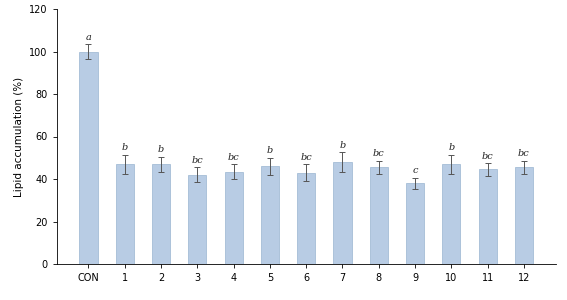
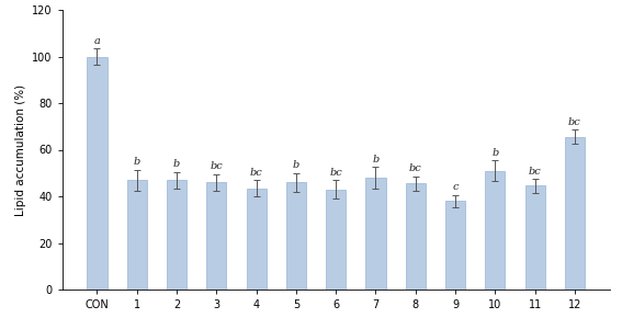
3: 42.0 -> 46.0
10: 47.0 -> 51.0
12: 45.5 -> 65.5
